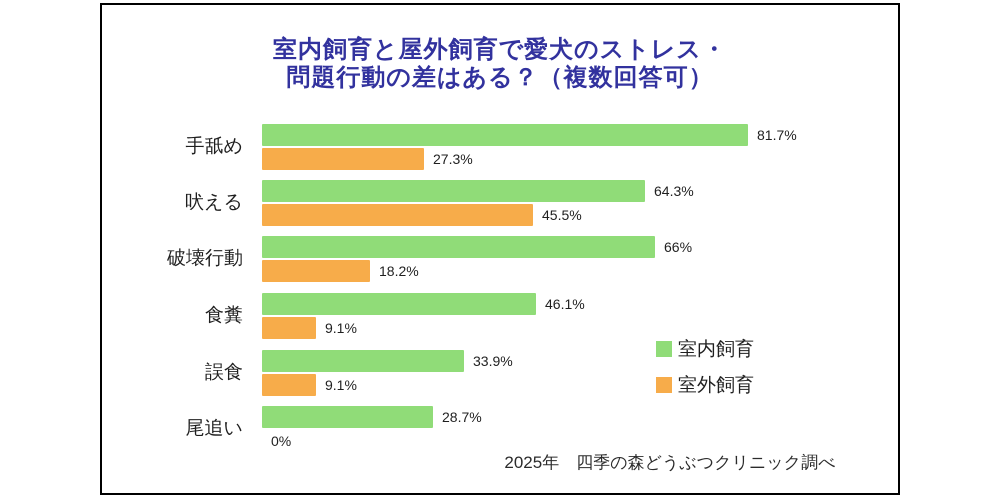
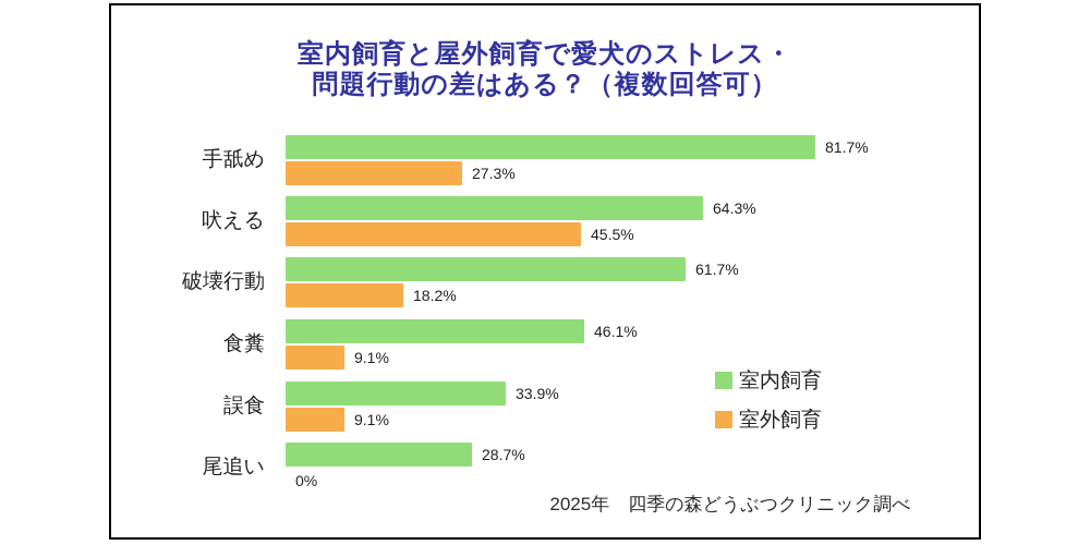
室内飼育/破壊行動: 66% -> 61.7%
